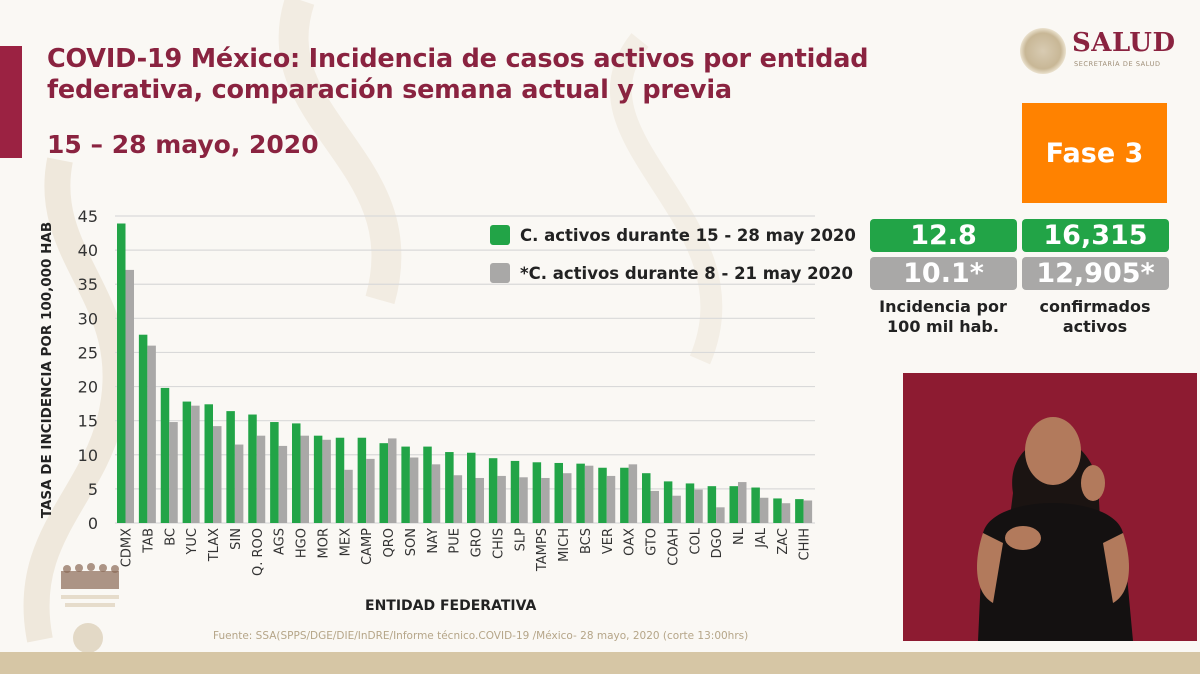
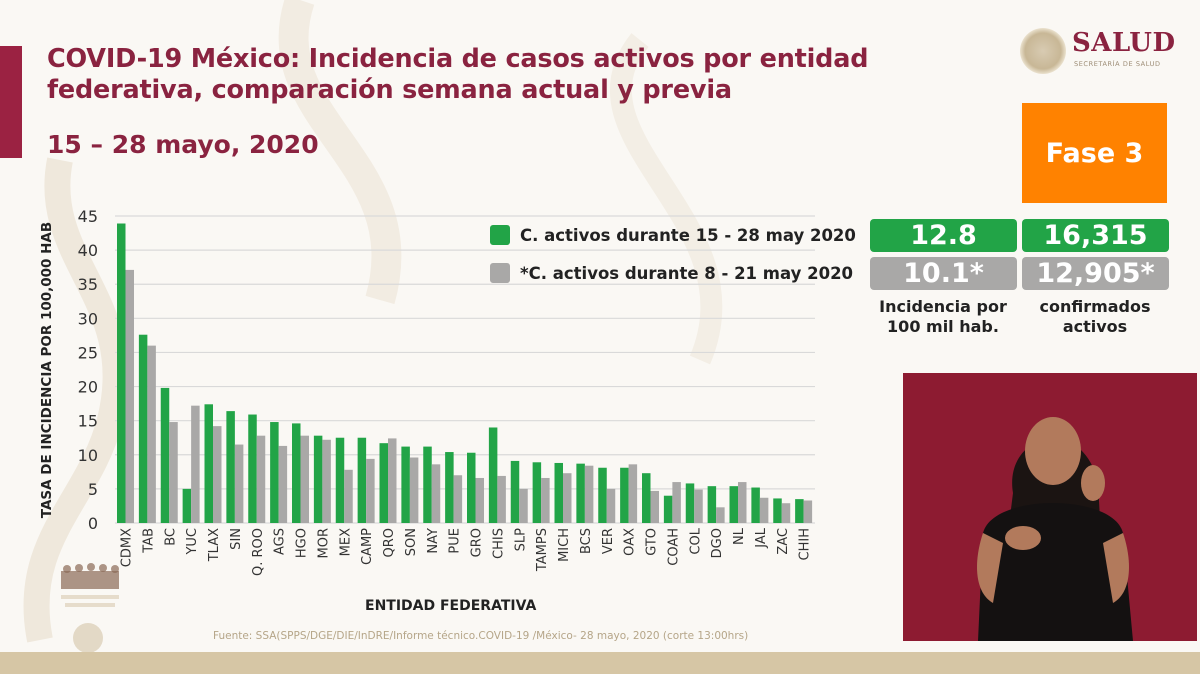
C. activos durante 15 - 28 may 2020/YUC: 18 -> 5
C. activos durante 15 - 28 may 2020/CHIS: 10 -> 14
*C. activos durante 8 - 21 may 2020/SLP: 7 -> 5
*C. activos durante 8 - 21 may 2020/VER: 7 -> 5
C. activos durante 15 - 28 may 2020/COAH: 6 -> 4
*C. activos durante 8 - 21 may 2020/COAH: 4 -> 6
